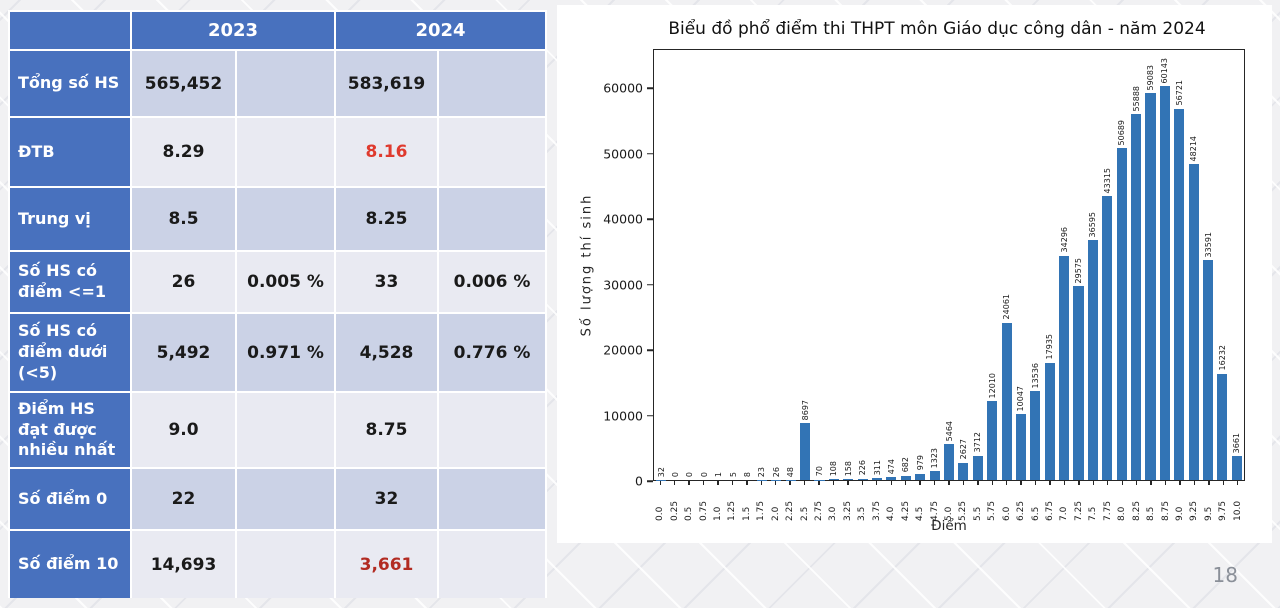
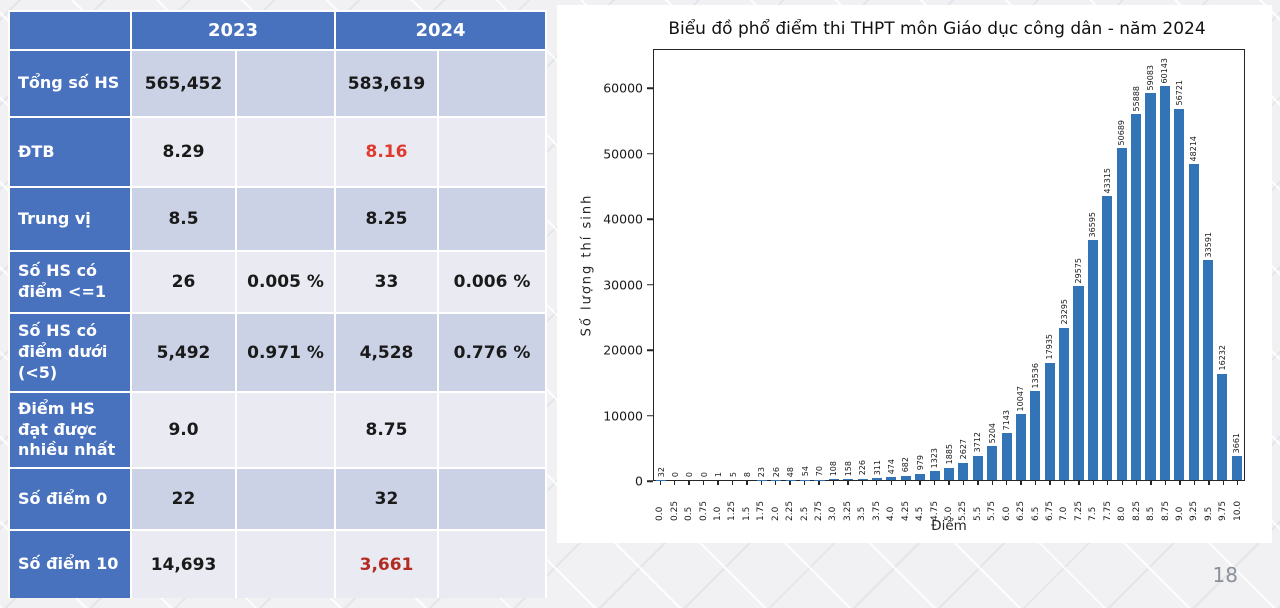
2.5: 8697 -> 54
5.0: 5464 -> 1885
5.75: 12010 -> 5204
6.0: 24061 -> 7143
7.0: 34296 -> 23295
